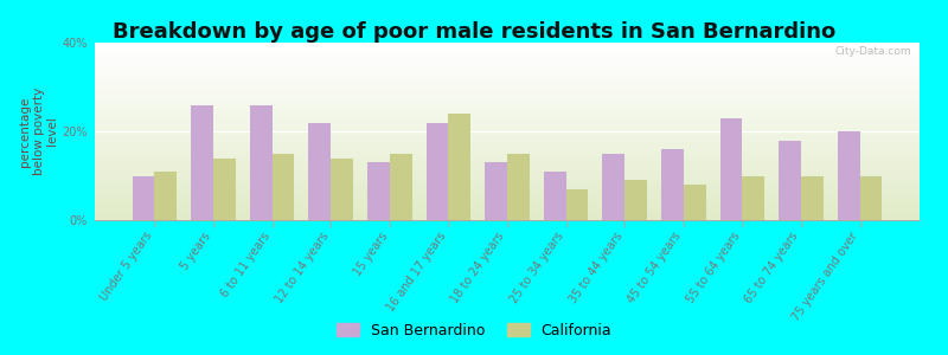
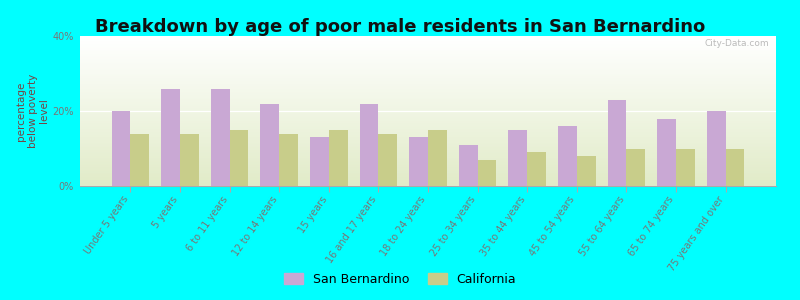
San Bernardino/Under 5 years: 10% -> 20%
California/Under 5 years: 11% -> 14%
California/16 and 17 years: 24% -> 14%
